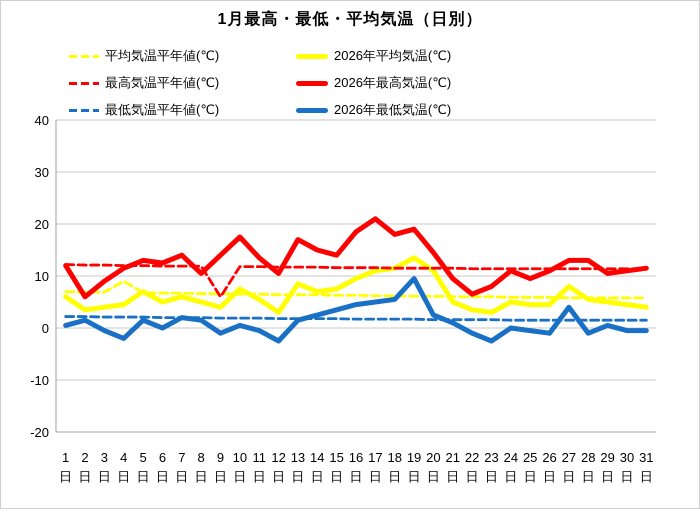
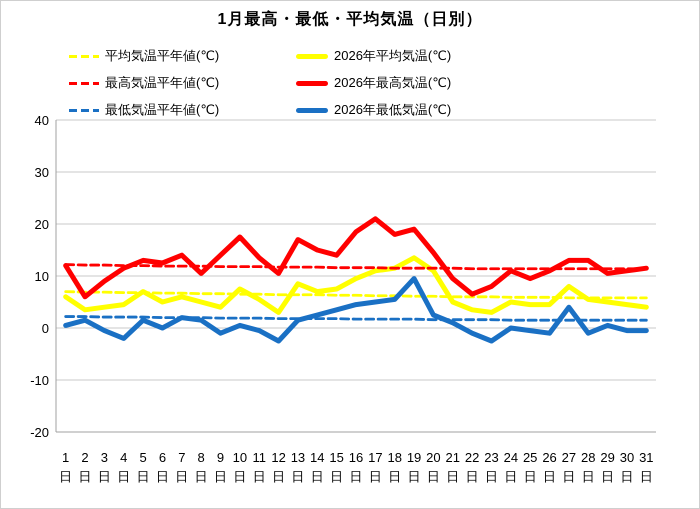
平均気温平年値(℃)/4: 9 -> 7
最高気温平年値(℃)/9: 6 -> 12
